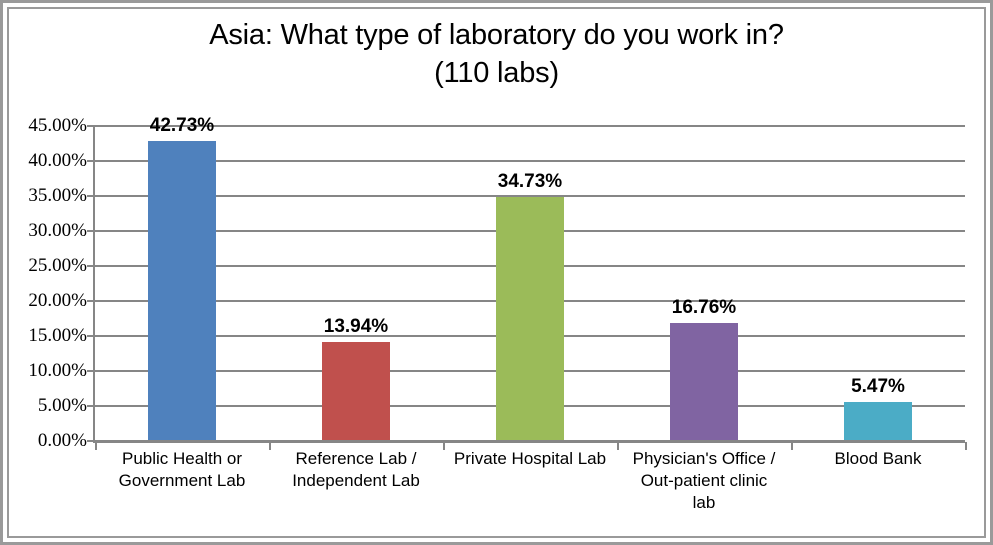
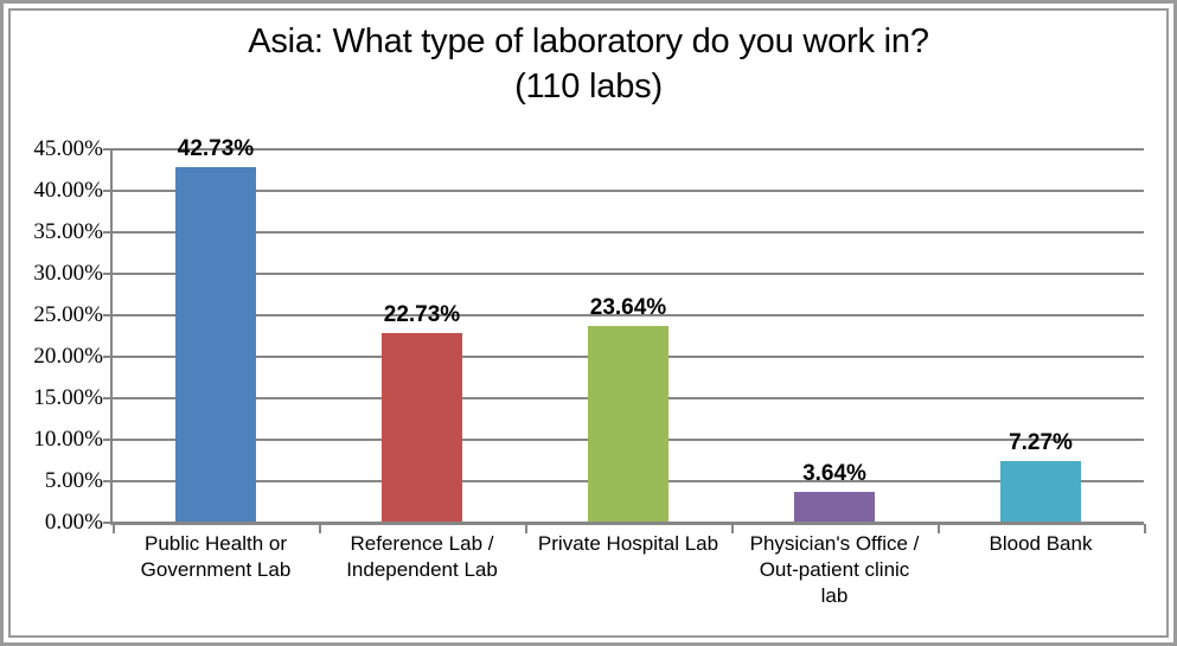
Reference Lab / Independent Lab: 13.94% -> 22.73%
Private Hospital Lab: 34.73% -> 23.64%
Physician's Office / Out-patient clinic lab: 16.76% -> 3.64%
Blood Bank: 5.47% -> 7.27%
